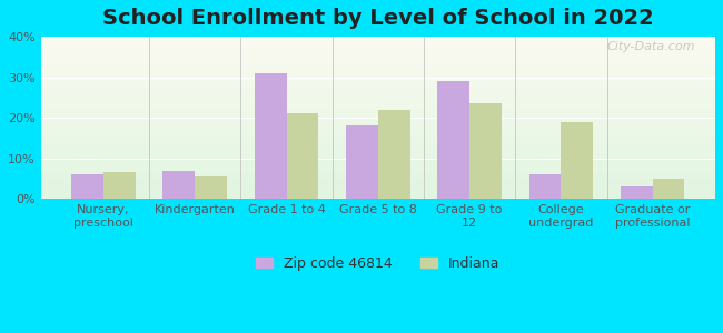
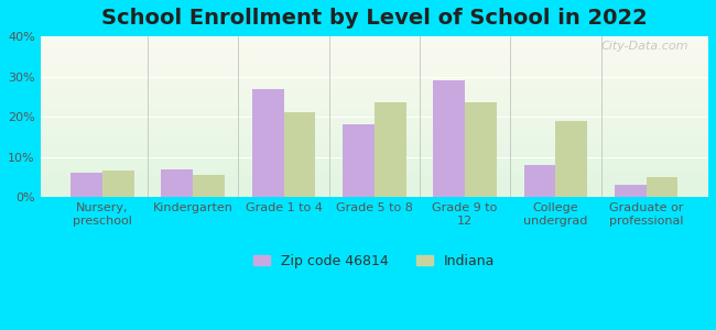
Zip code 46814/Grade 1 to 4: 31% -> 27%
Indiana/Grade 5 to 8: 22.0% -> 23.5%
Zip code 46814/College undergrad: 6% -> 8%
